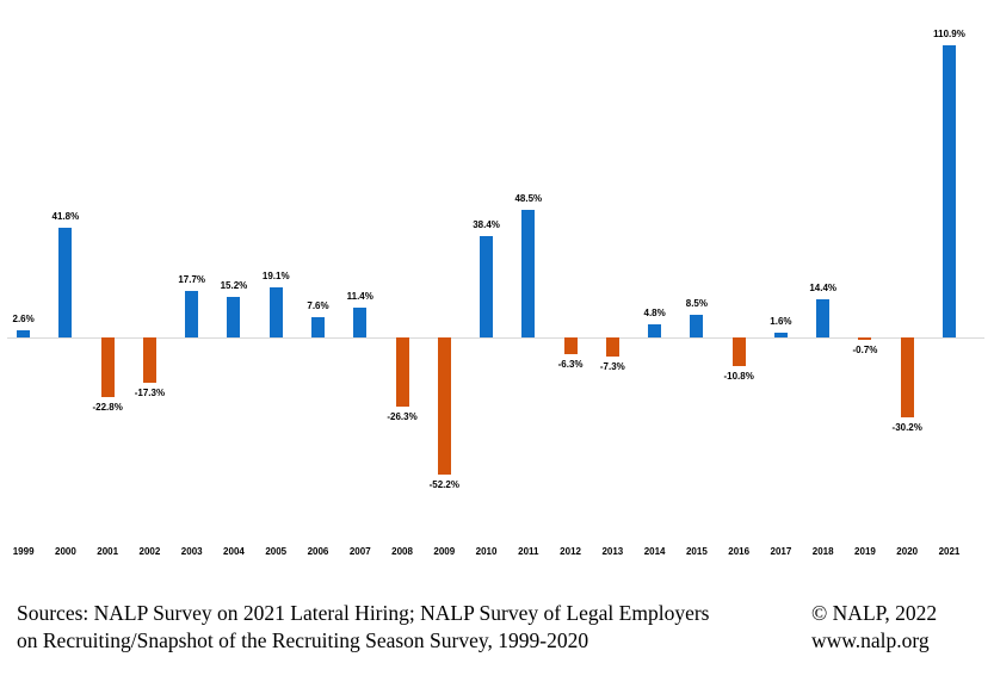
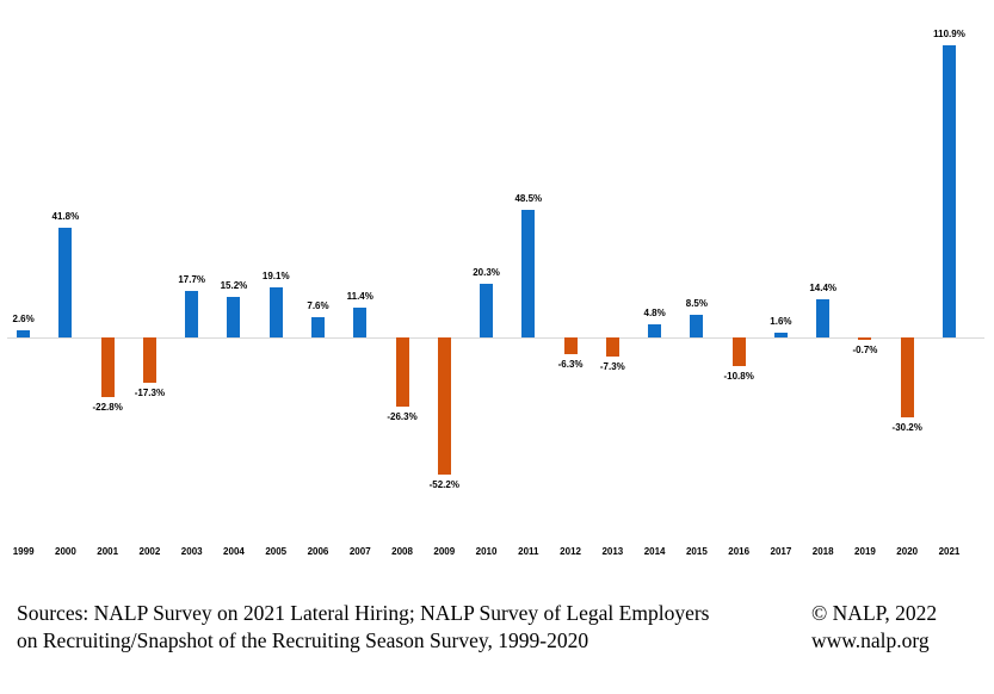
2010: 38.4% -> 20.3%
